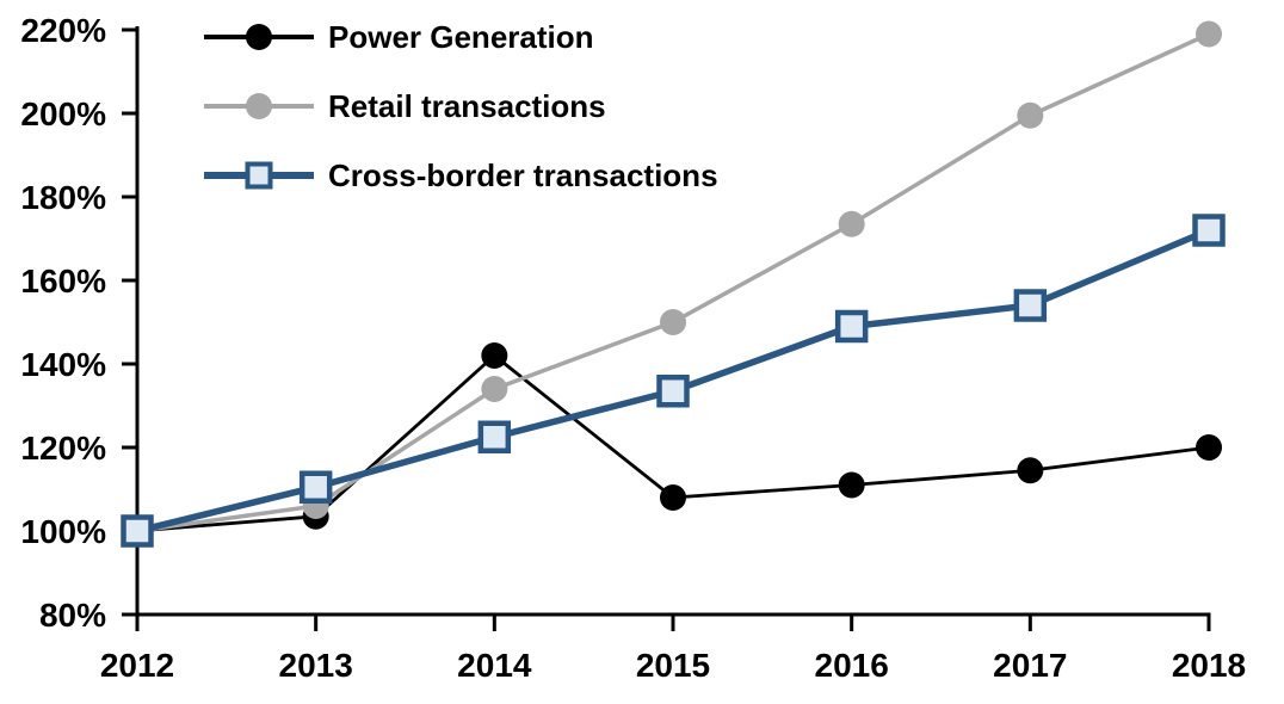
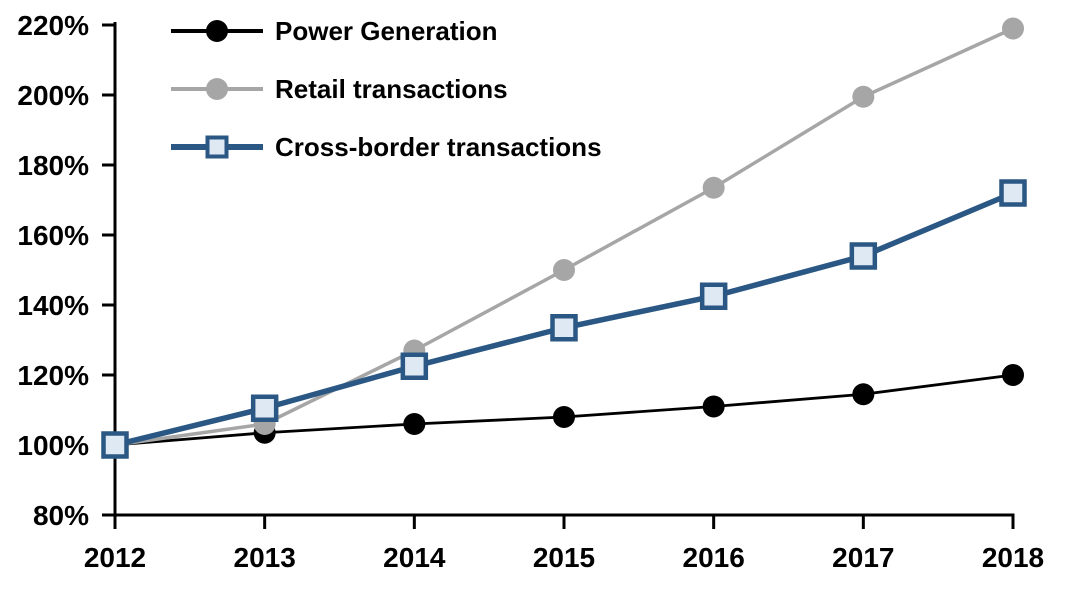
Power Generation/2014: 142% -> 106%
Retail transactions/2014: 134% -> 127%
Cross-border transactions/2016: 149% -> 142%
